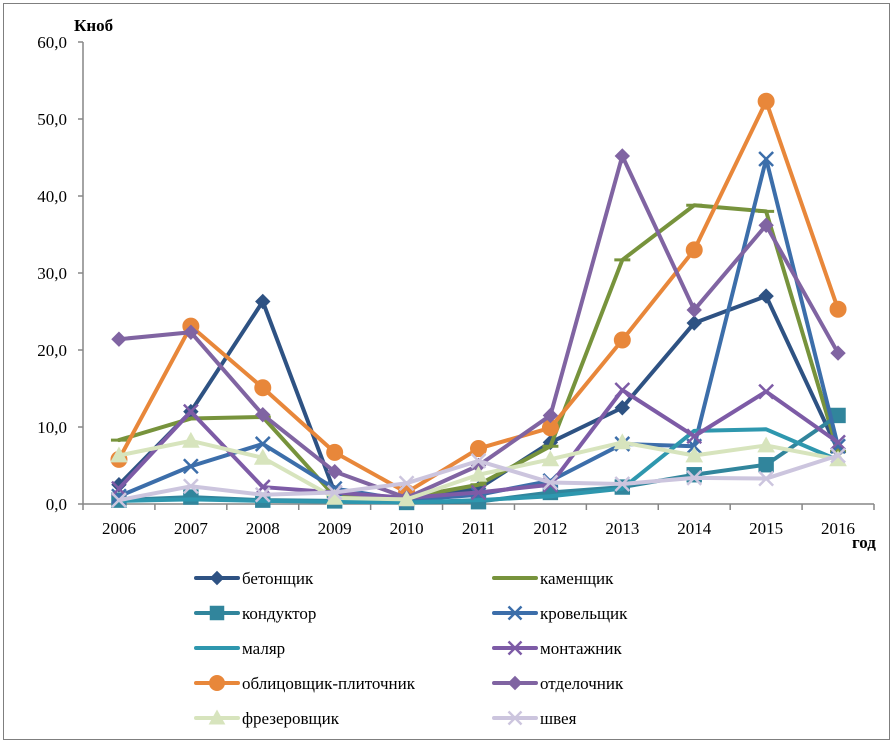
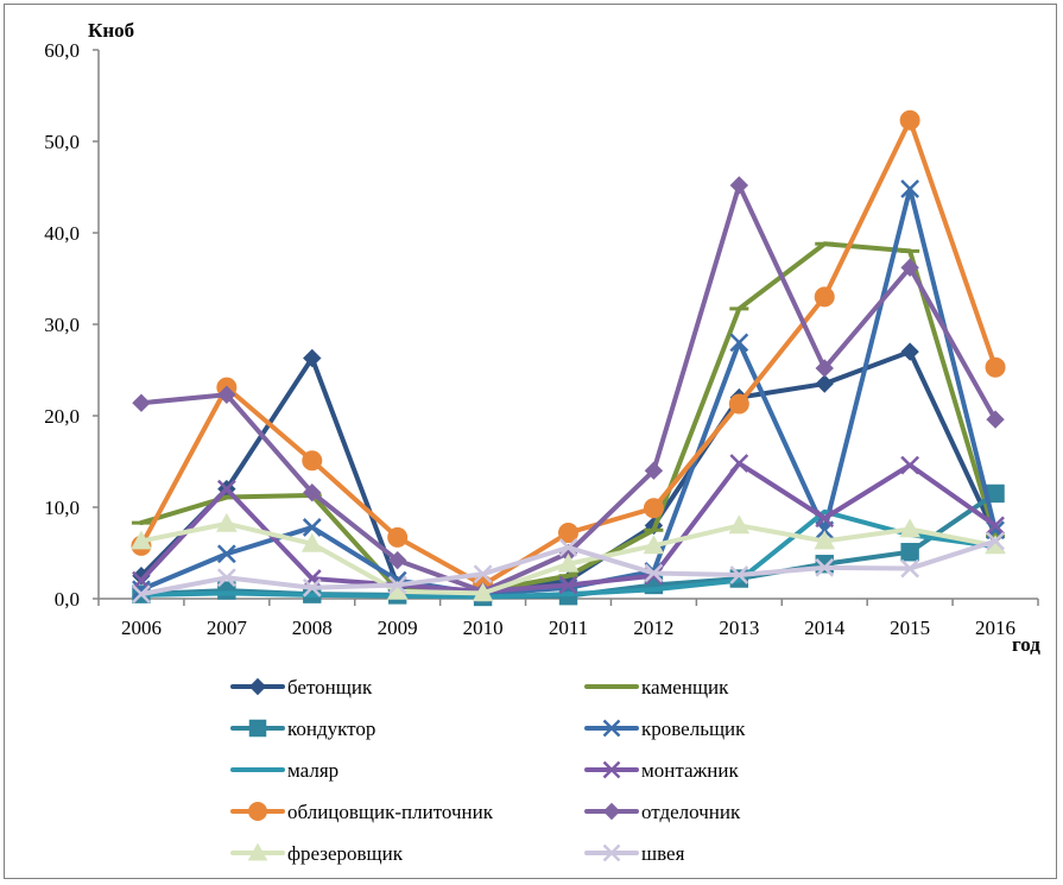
отделочник/2012: 12 -> 14
бетонщик/2013: 12 -> 22
кровельщик/2013: 8 -> 28
маляр/2015: 10 -> 7
